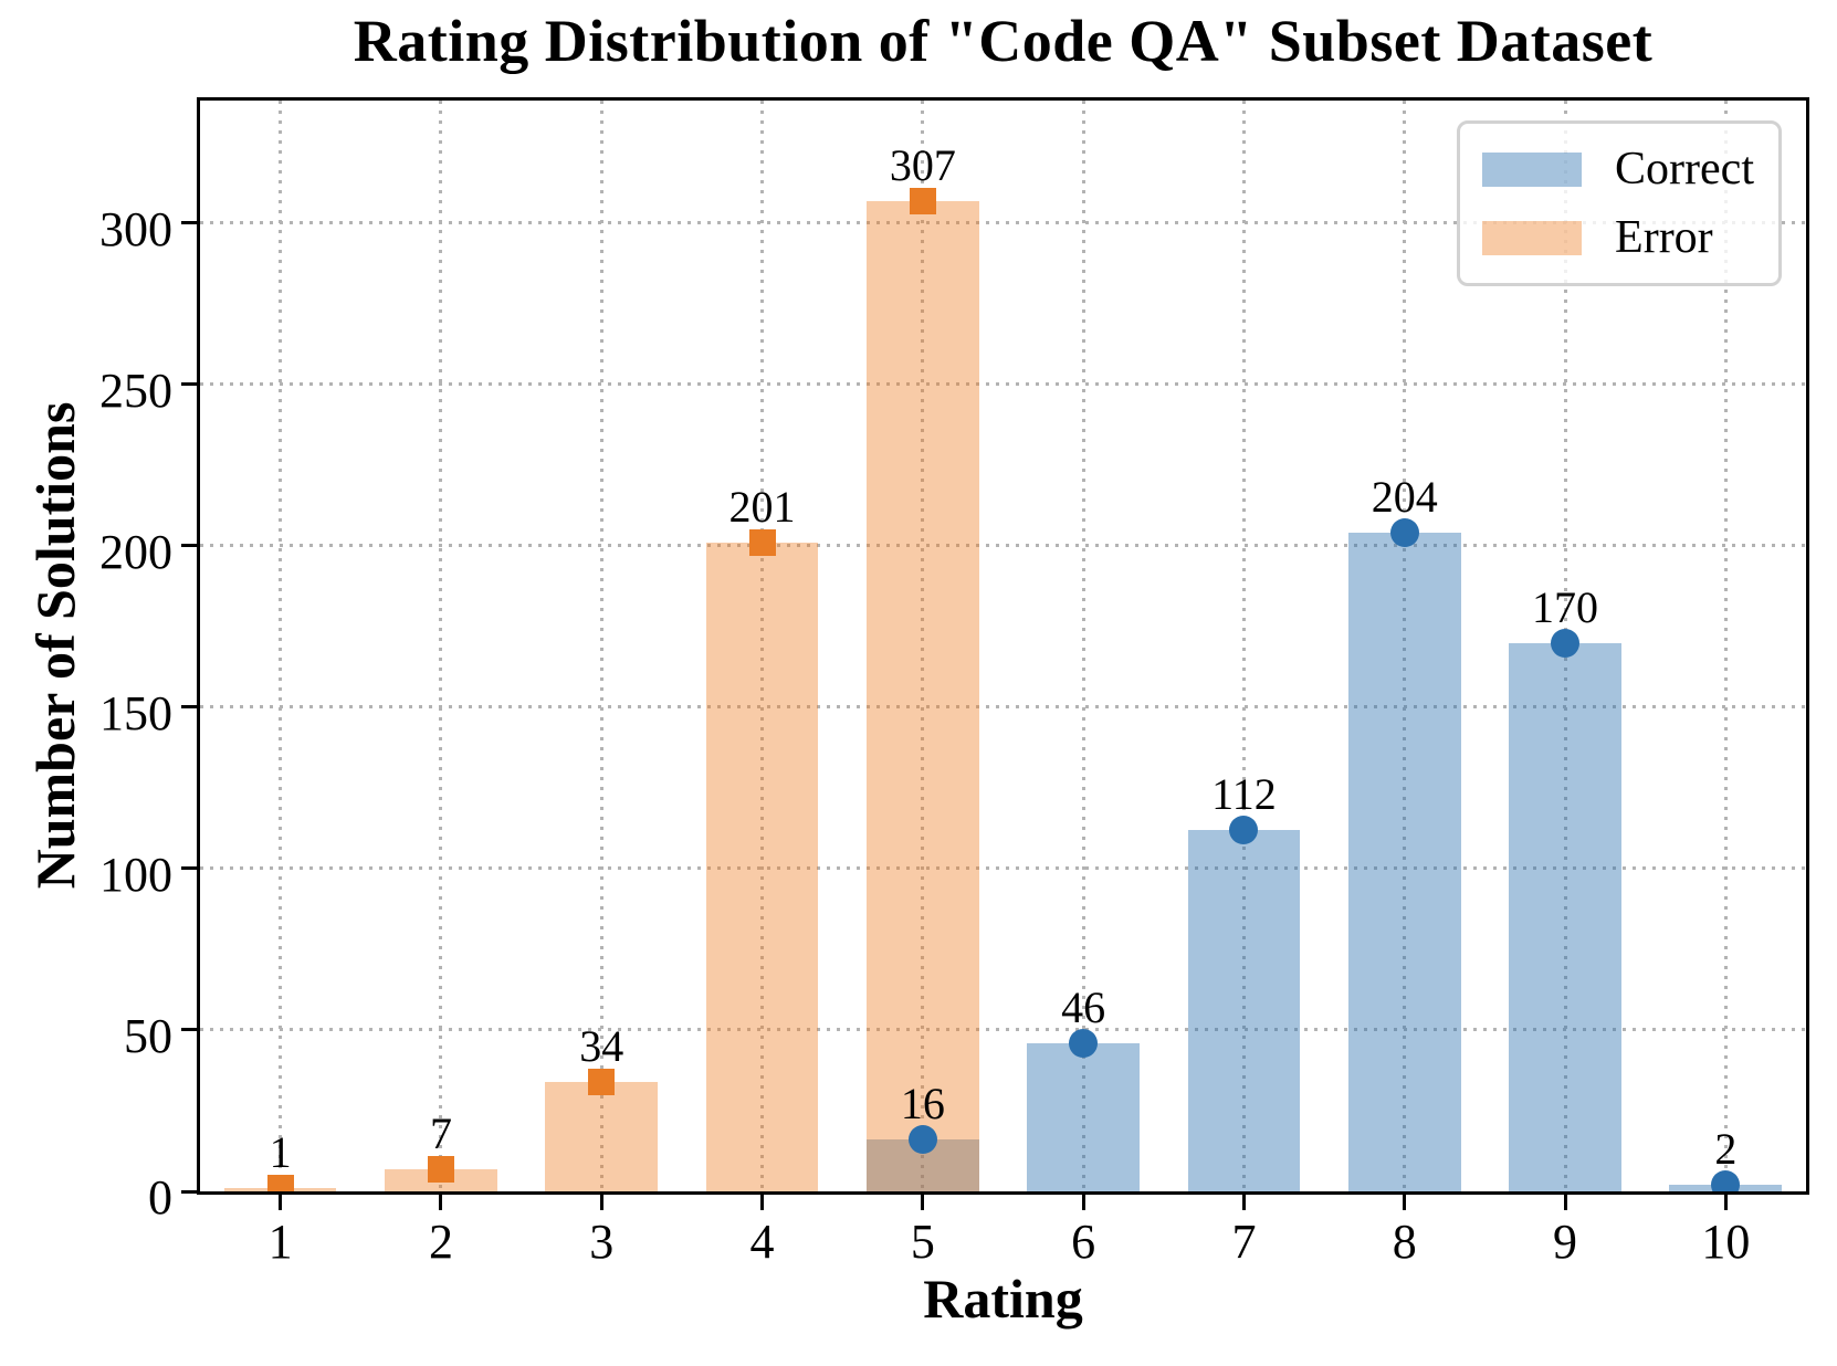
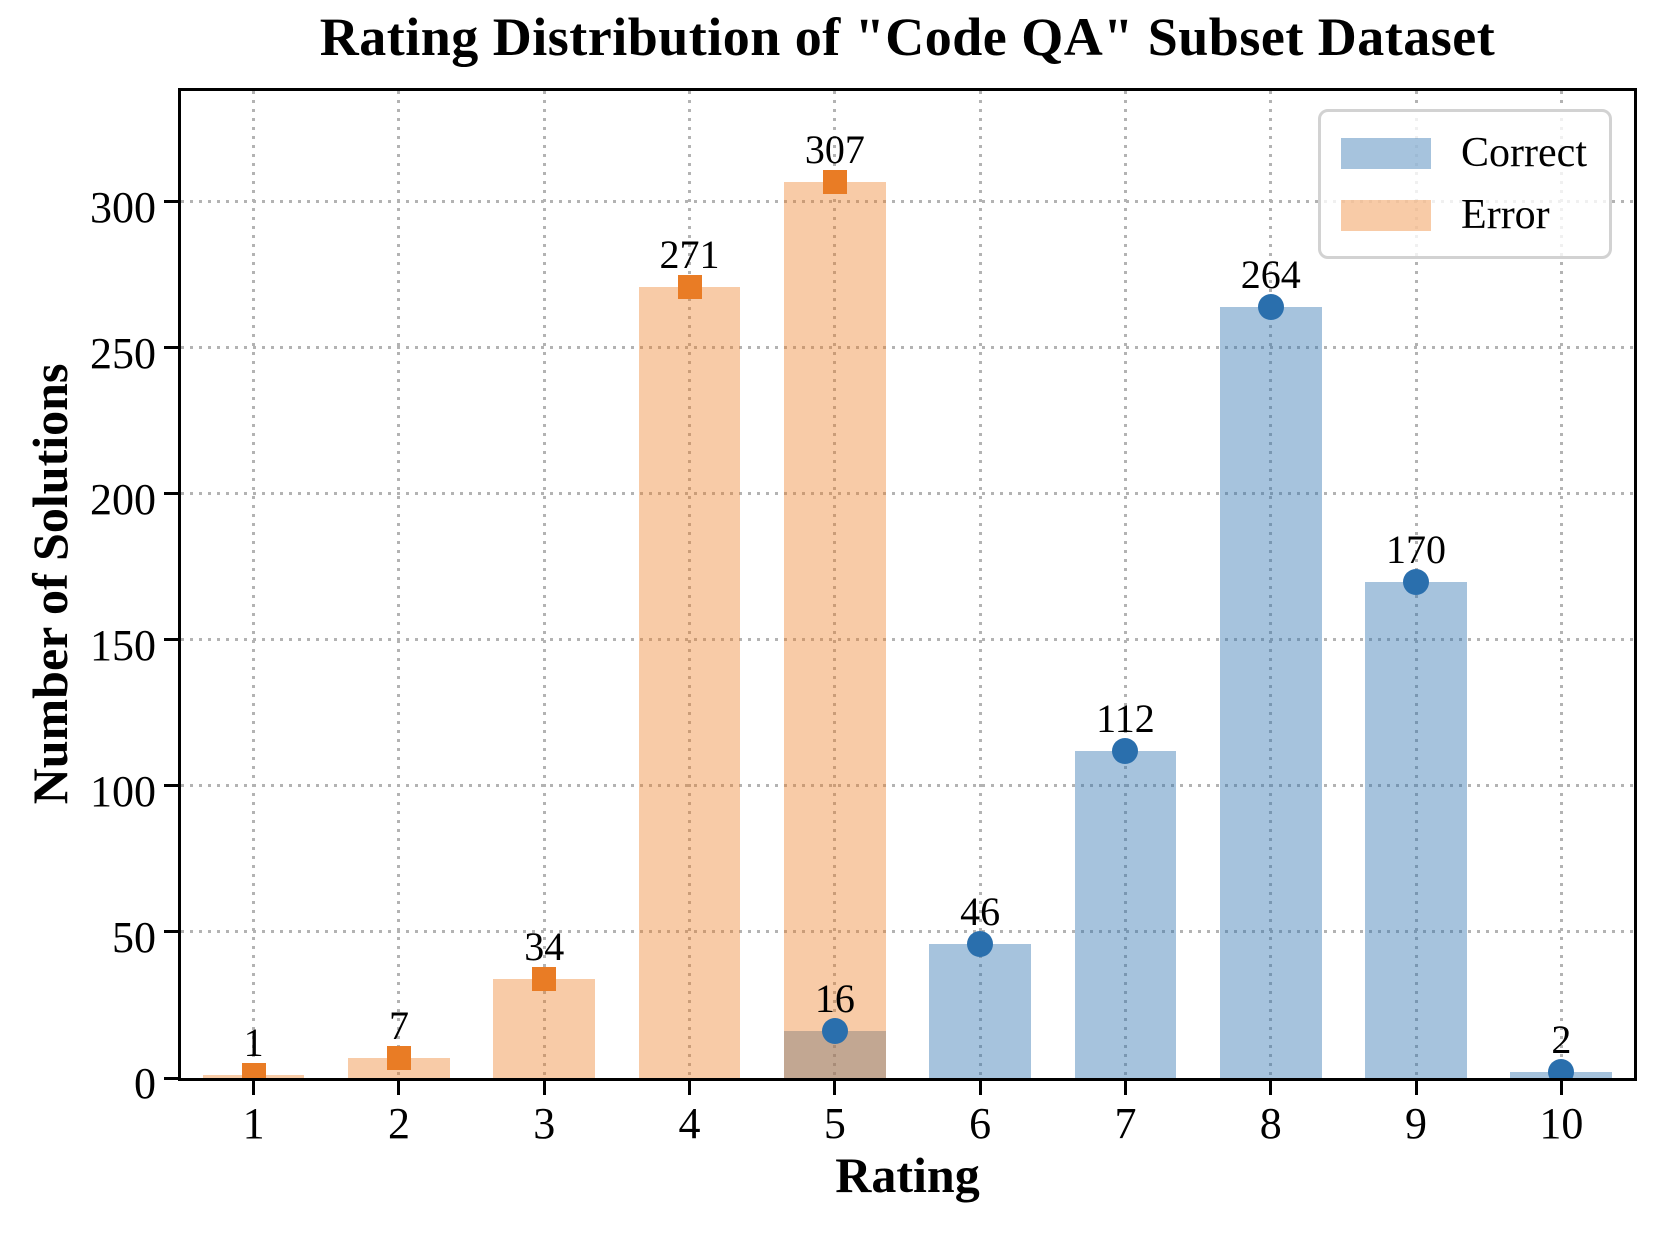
Error/4: 201 -> 271
Correct/8: 204 -> 264
